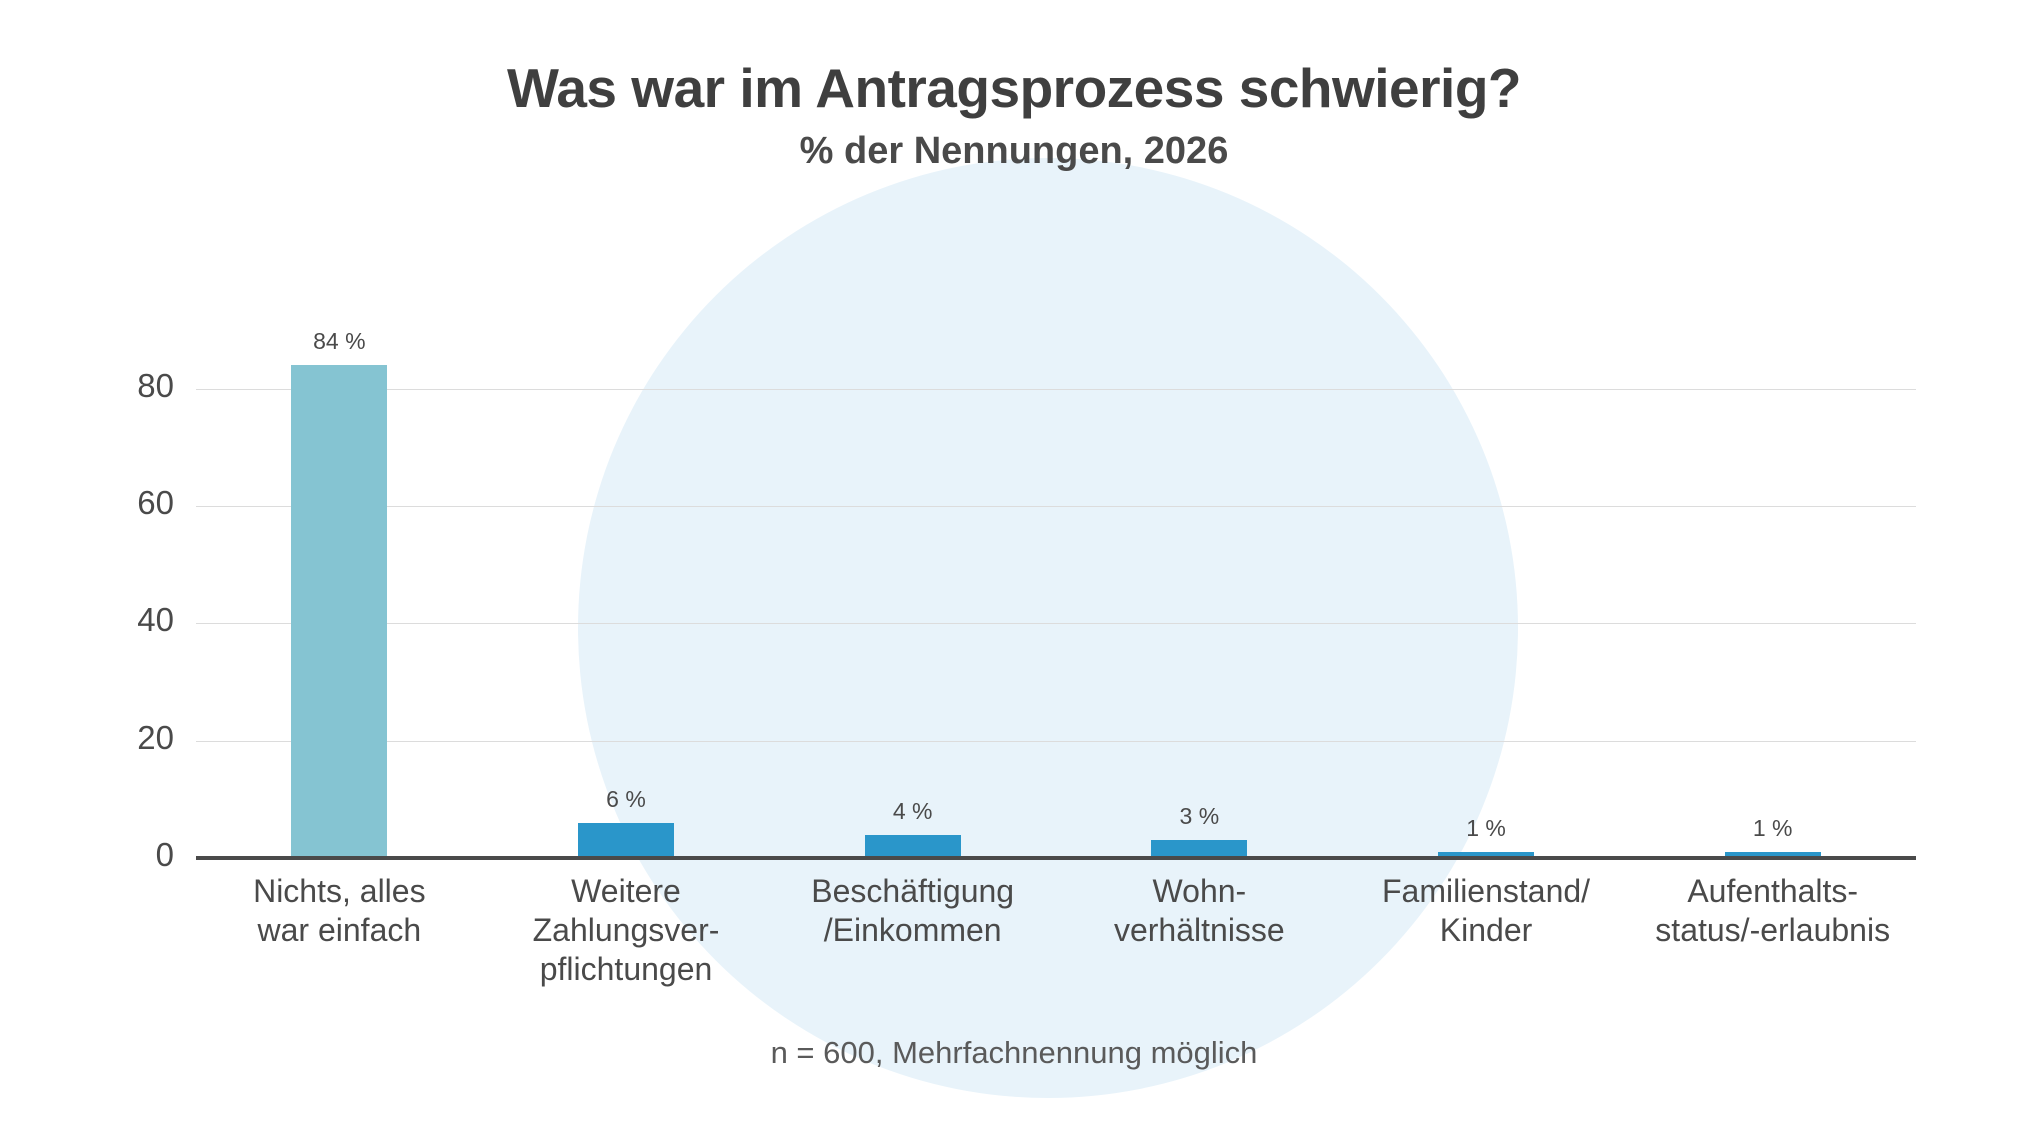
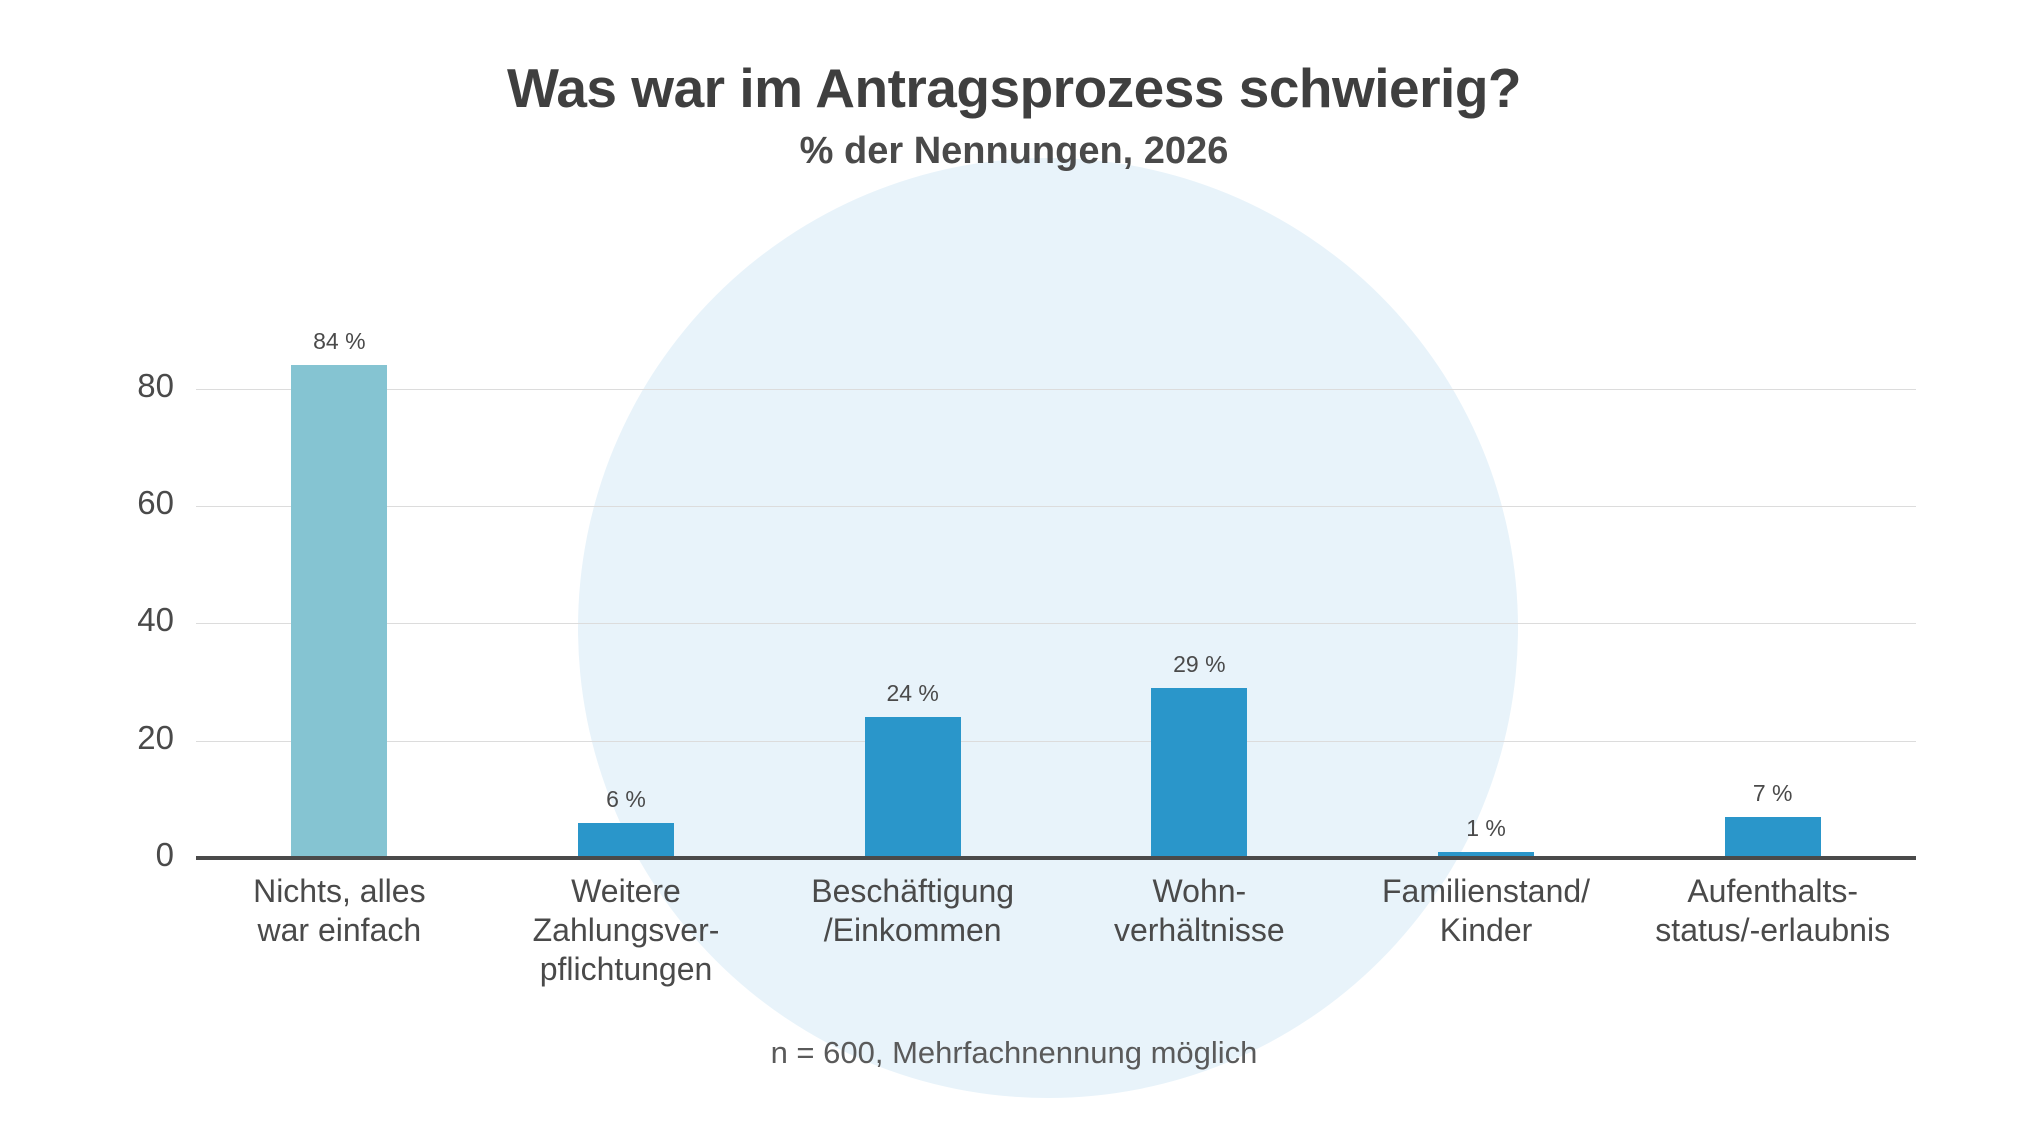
Beschäftigung /Einkommen: 4 -> 24
Wohn-verhältnisse: 3 -> 29
Aufenthalts-status/-erlaubnis: 1 -> 7
